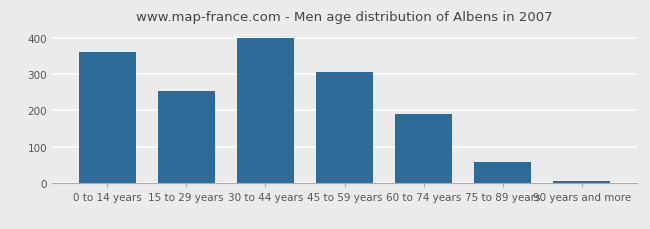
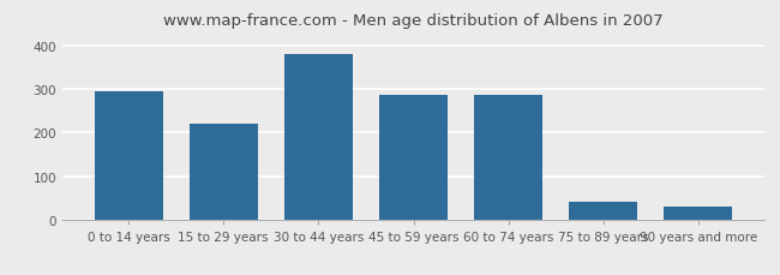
0 to 14 years: 360 -> 295
15 to 29 years: 253 -> 220
30 to 44 years: 400 -> 380
45 to 59 years: 304 -> 285
60 to 74 years: 191 -> 285
75 to 89 years: 57 -> 40
90 years and more: 5 -> 30
